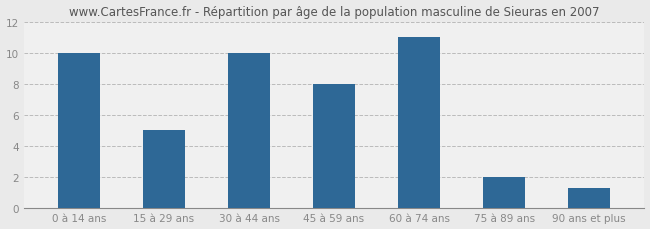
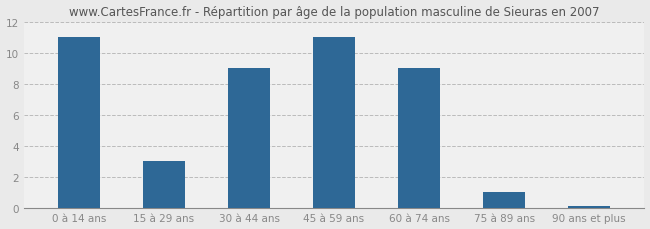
0 à 14 ans: 10.0 -> 11.0
15 à 29 ans: 5.0 -> 3.0
30 à 44 ans: 10.0 -> 9.0
45 à 59 ans: 8.0 -> 11.0
60 à 74 ans: 11.0 -> 9.0
75 à 89 ans: 2.0 -> 1.0
90 ans et plus: 1.3 -> 0.1
